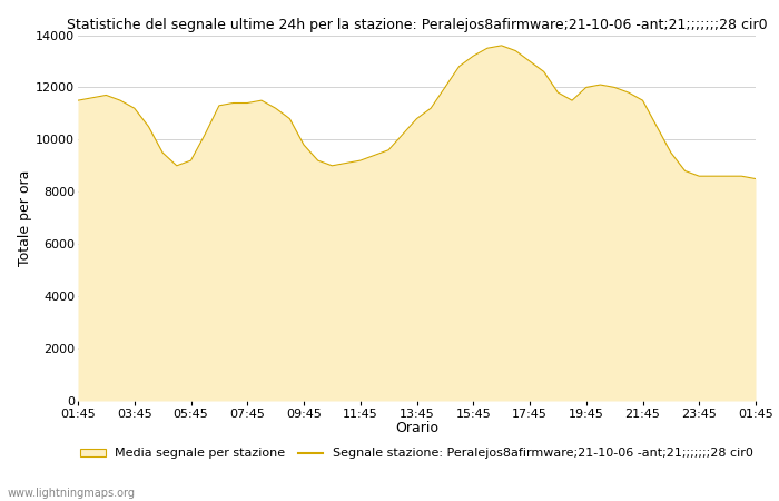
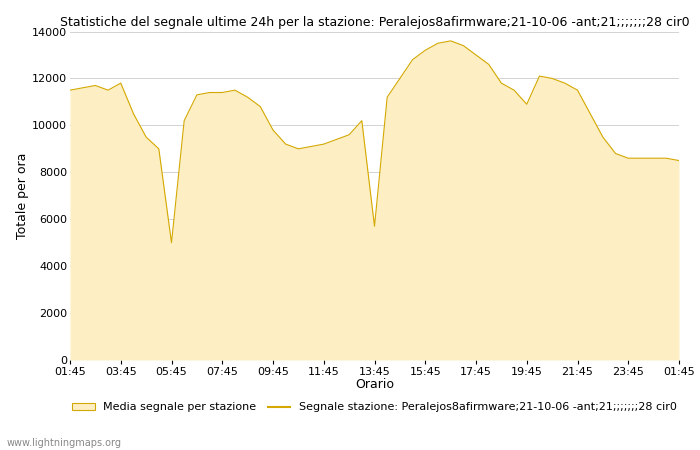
03:45: 11200 -> 11800
05:45: 9200 -> 5000
13:45: 10800 -> 5700
19:45: 12000 -> 10900
